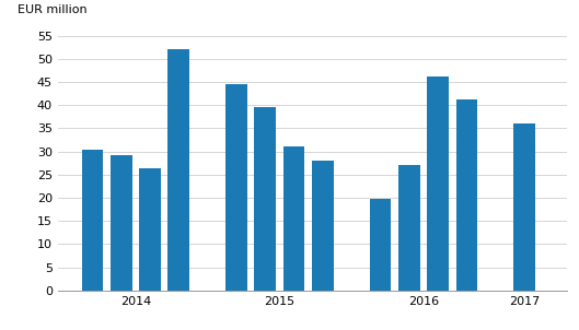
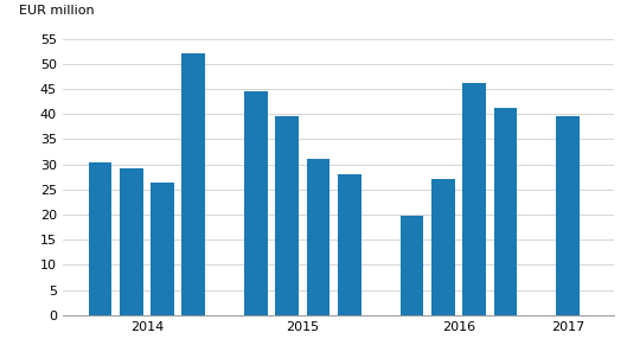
2017: 36.0 -> 39.5
